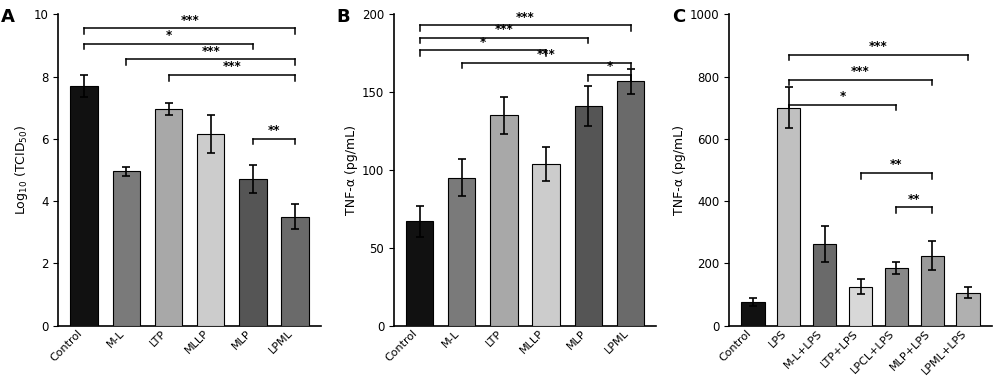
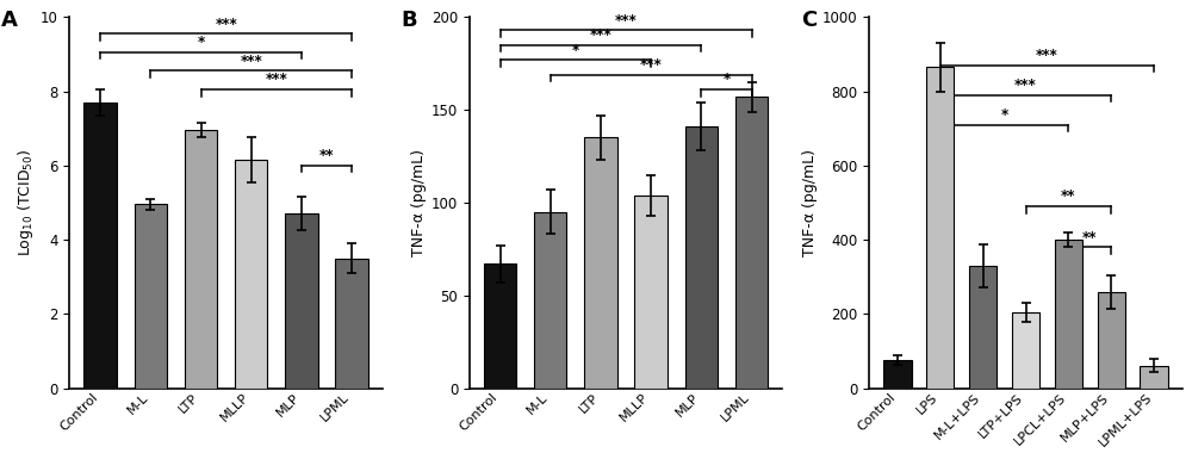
LPS: 700 -> 865
M-L+LPS: 262 -> 330
LTP+LPS: 125 -> 205
LPCL+LPS: 185 -> 400
MLP+LPS: 225 -> 260
LPML+LPS: 105 -> 60
